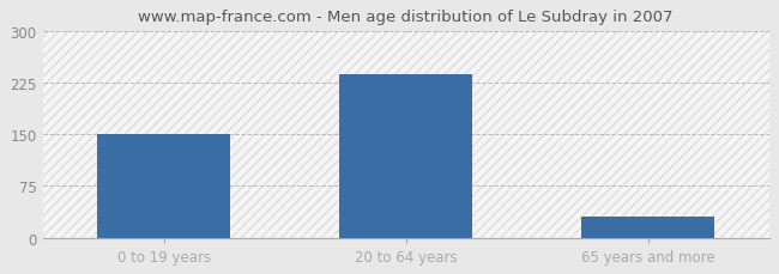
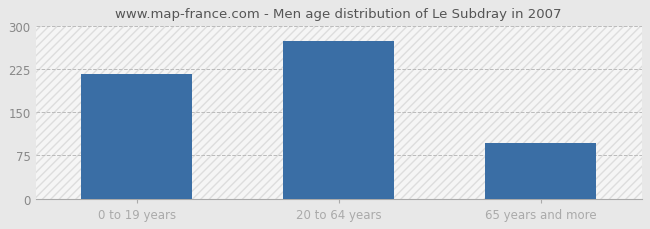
0 to 19 years: 150 -> 216
20 to 64 years: 237 -> 274
65 years and more: 30 -> 96
